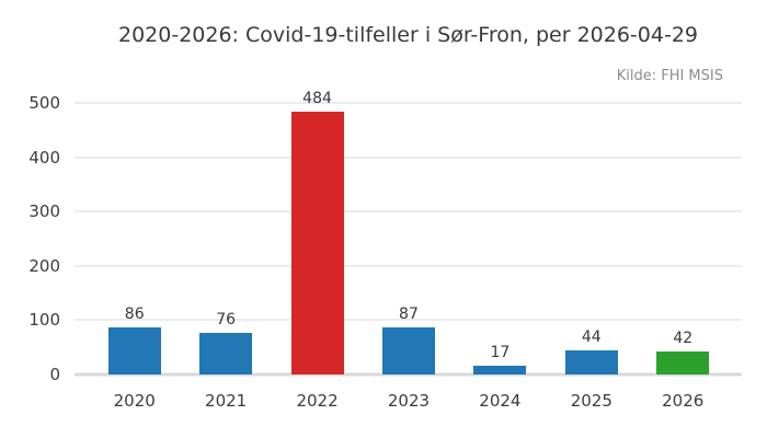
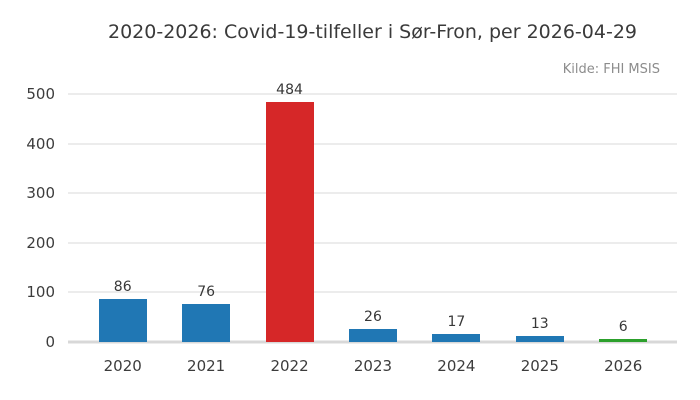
2023: 87 -> 26
2025: 44 -> 13
2026: 42 -> 6
